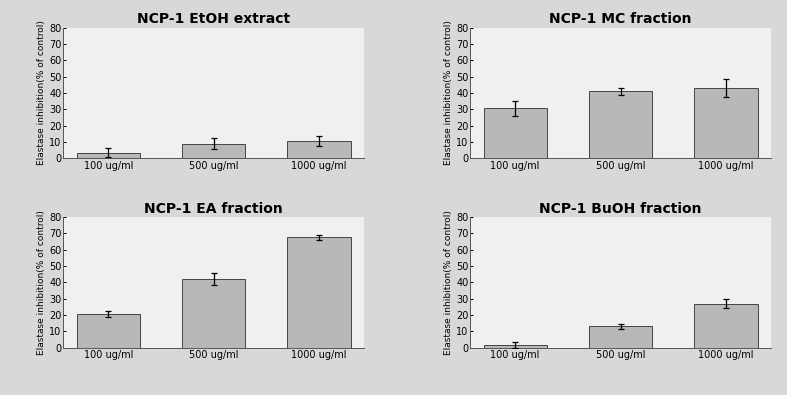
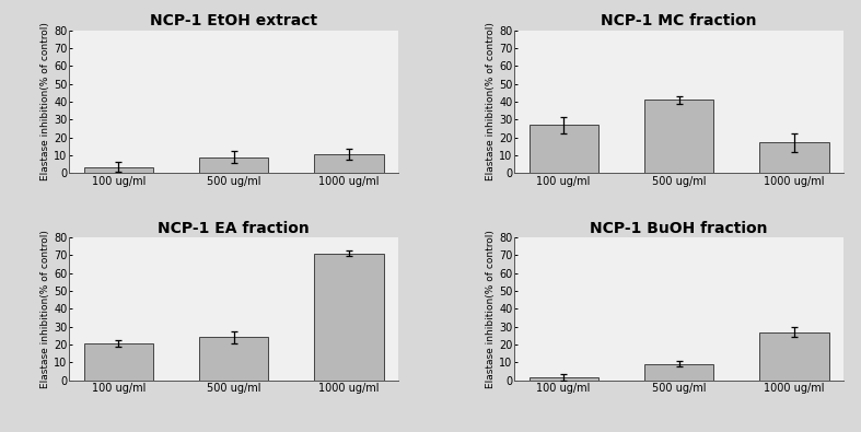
NCP-1 MC fraction/100 ug/ml: 30 -> 27
NCP-1 MC fraction/1000 ug/ml: 43 -> 17
NCP-1 EA fraction/500 ug/ml: 42 -> 24
NCP-1 EA fraction/1000 ug/ml: 68 -> 71
NCP-1 BuOH fraction/500 ug/ml: 13 -> 9
